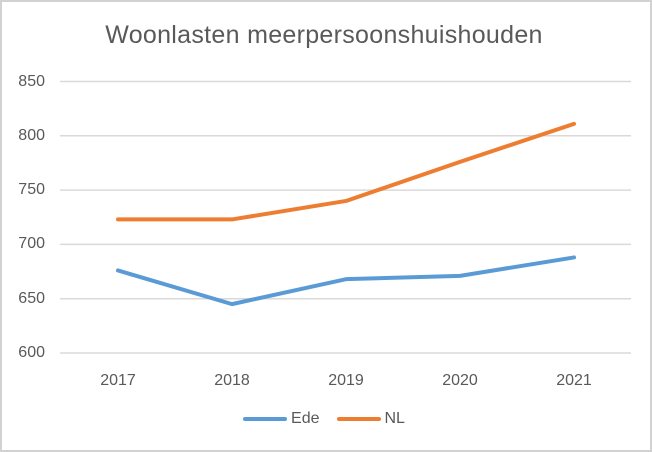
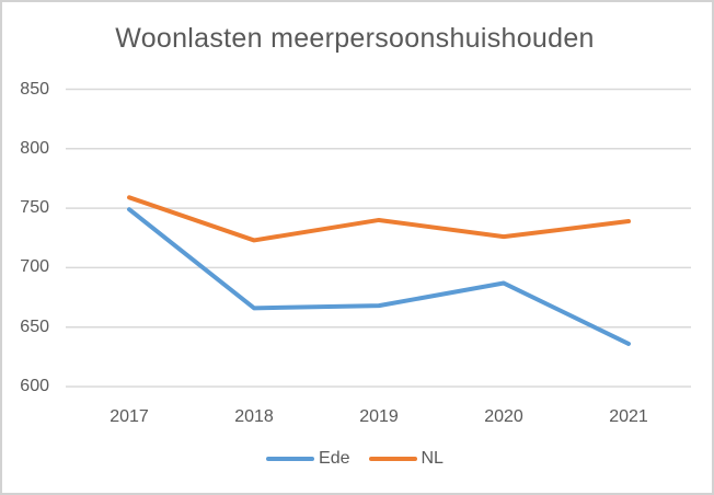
Ede/2017: 676 -> 749
NL/2017: 723 -> 759
Ede/2018: 645 -> 666
Ede/2020: 671 -> 687
NL/2020: 776 -> 726
Ede/2021: 688 -> 636
NL/2021: 811 -> 739
